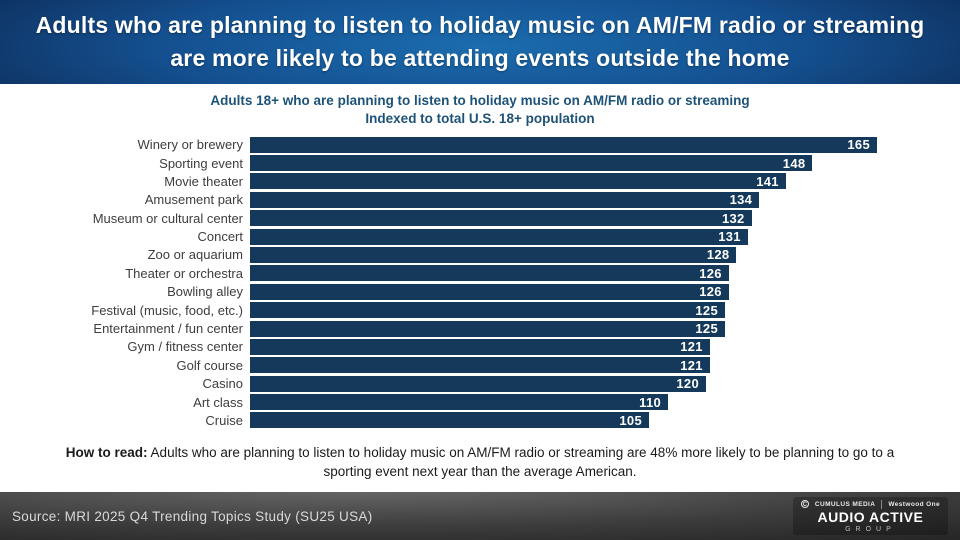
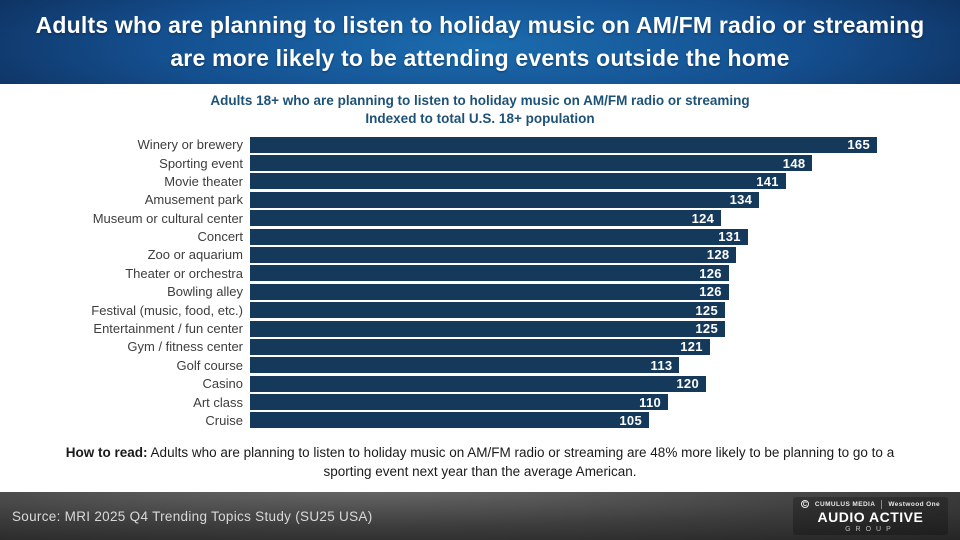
Museum or cultural center: 132 -> 124
Golf course: 121 -> 113
